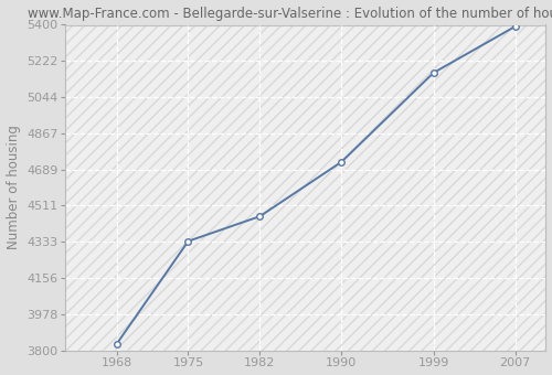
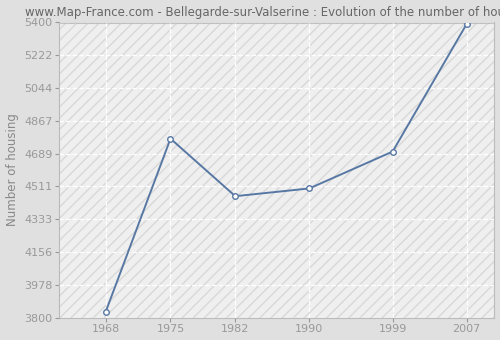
1975: 4340 -> 4770
1990: 4730 -> 4500
1999: 5160 -> 4700
